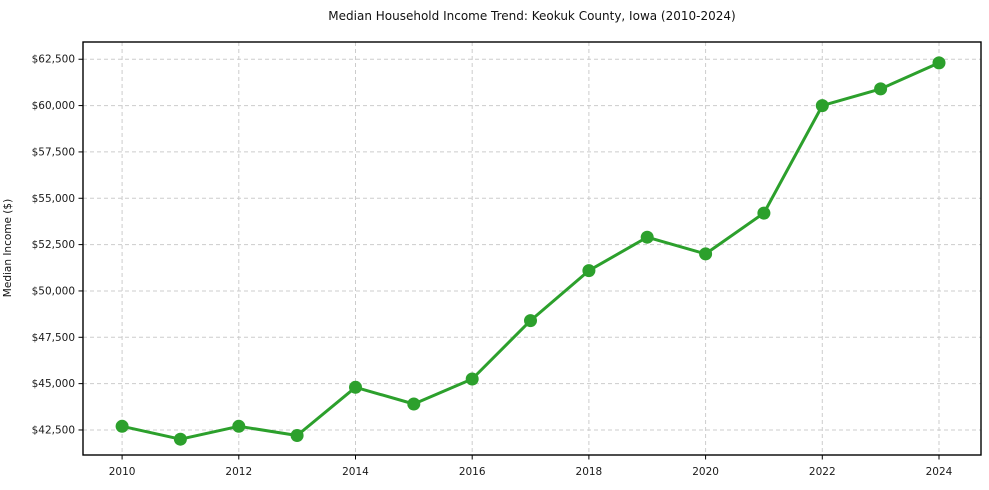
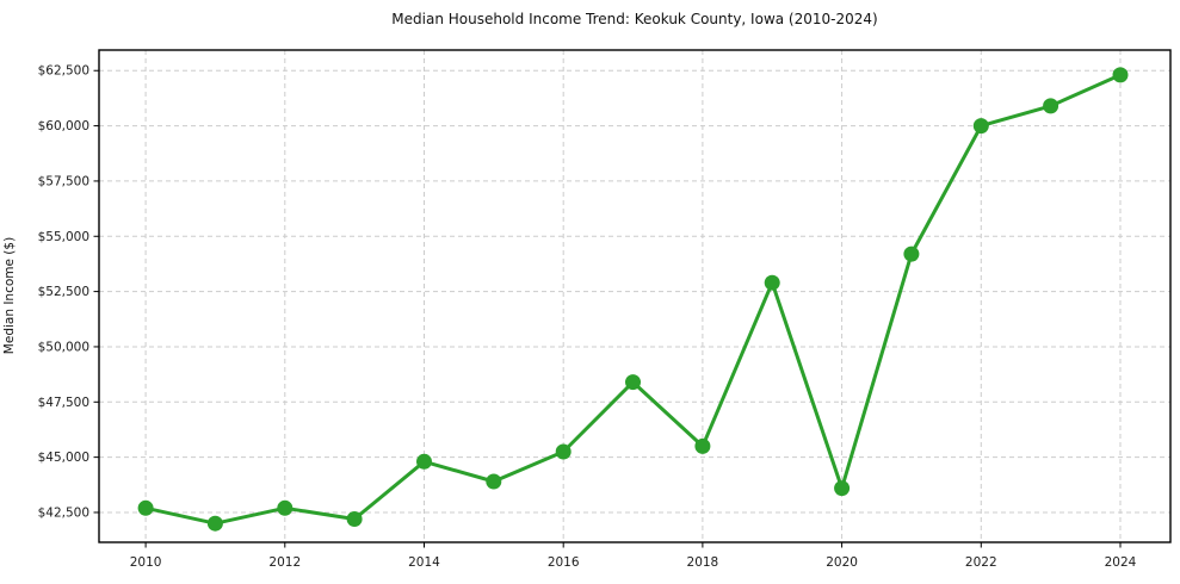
2018: $51100 -> $45500
2020: $52000 -> $43600
